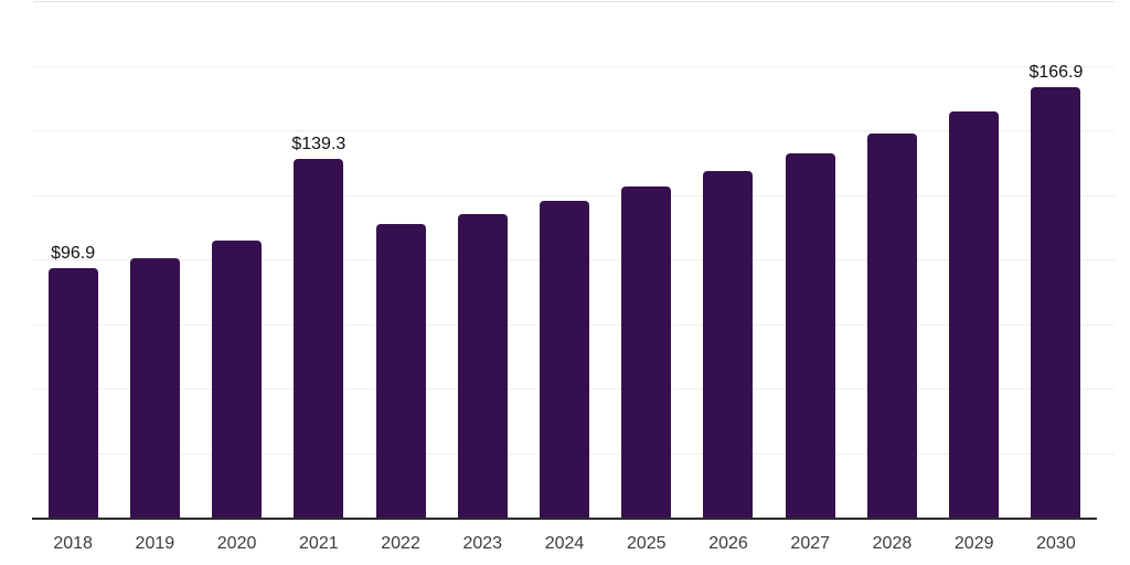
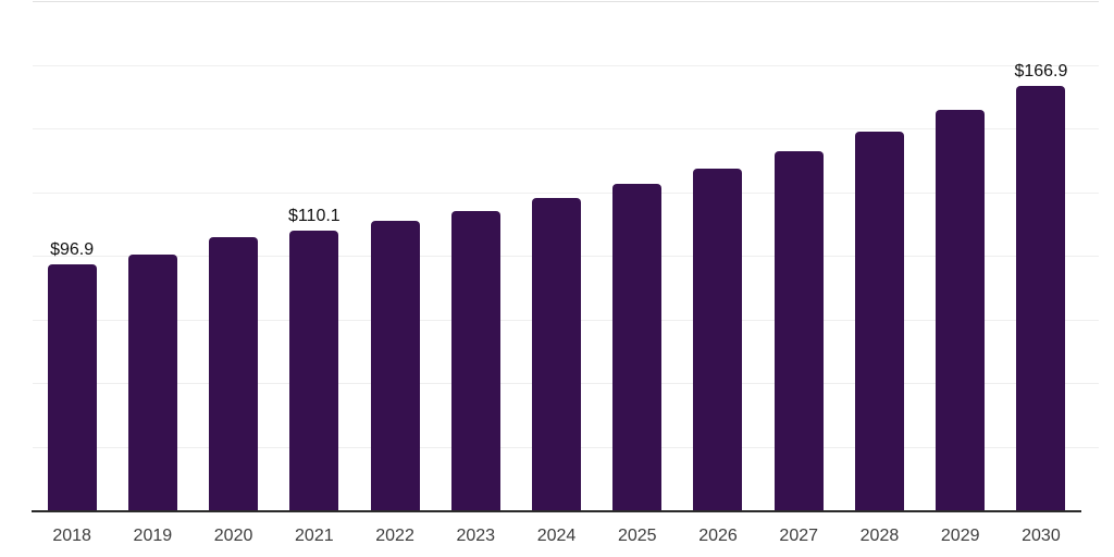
2021: $139.3 -> $110.1
